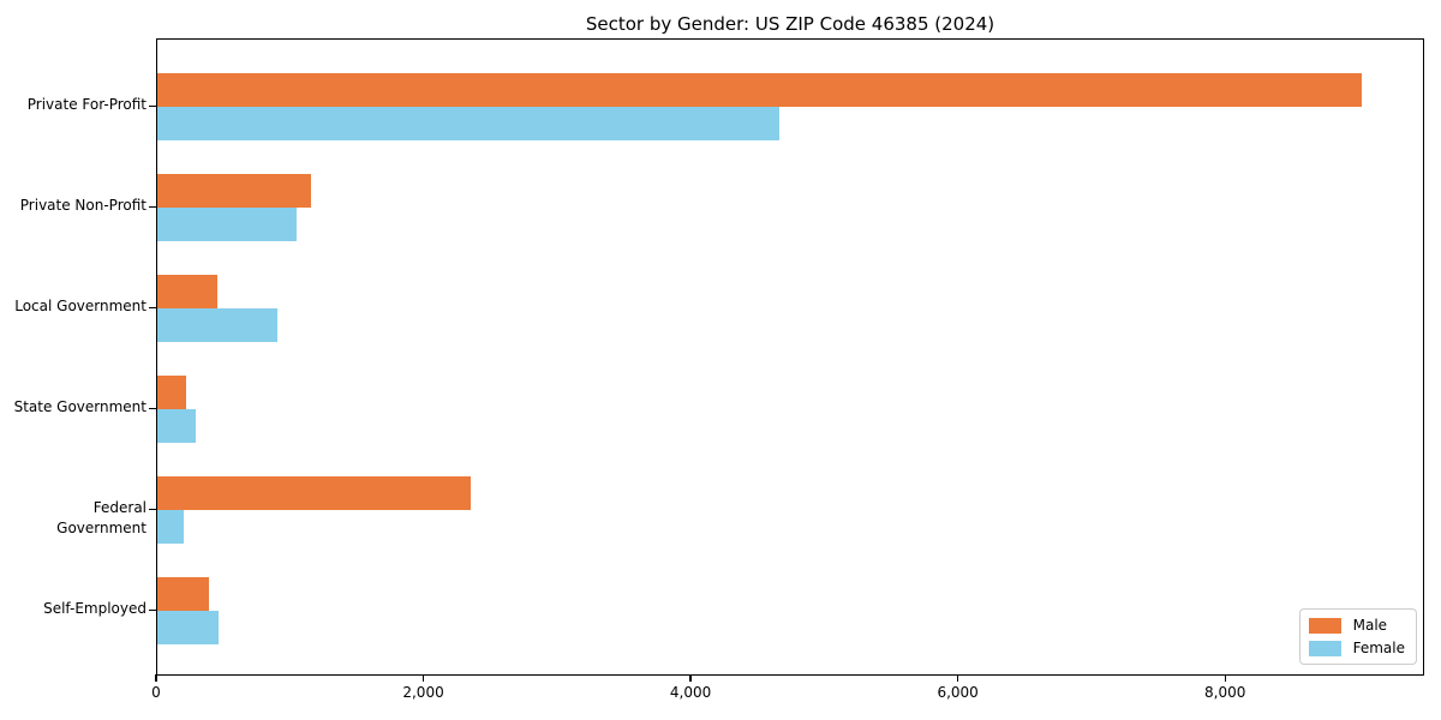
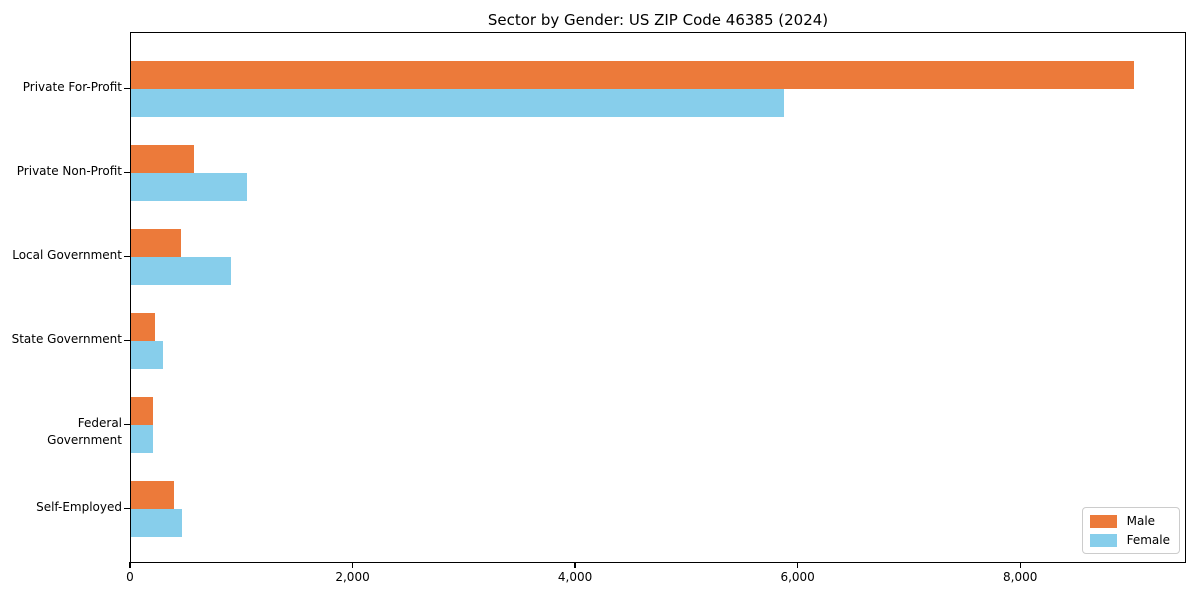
Female/Private For-Profit: 4660 -> 5880
Male/Private Non-Profit: 1150 -> 570
Male/Federal Government: 2350 -> 200
